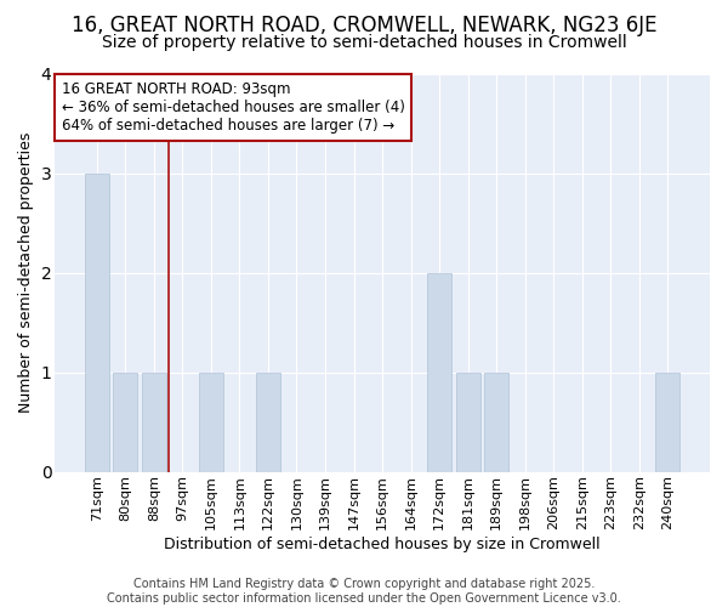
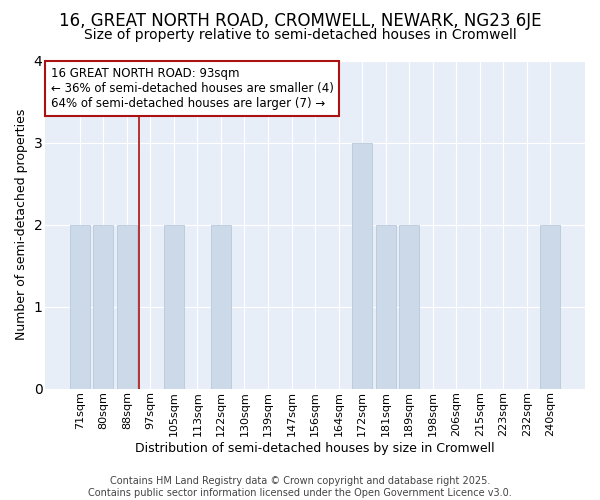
71sqm: 3 -> 2
80sqm: 1 -> 2
88sqm: 1 -> 2
105sqm: 1 -> 2
122sqm: 1 -> 2
172sqm: 2 -> 3
181sqm: 1 -> 2
189sqm: 1 -> 2
240sqm: 1 -> 2
